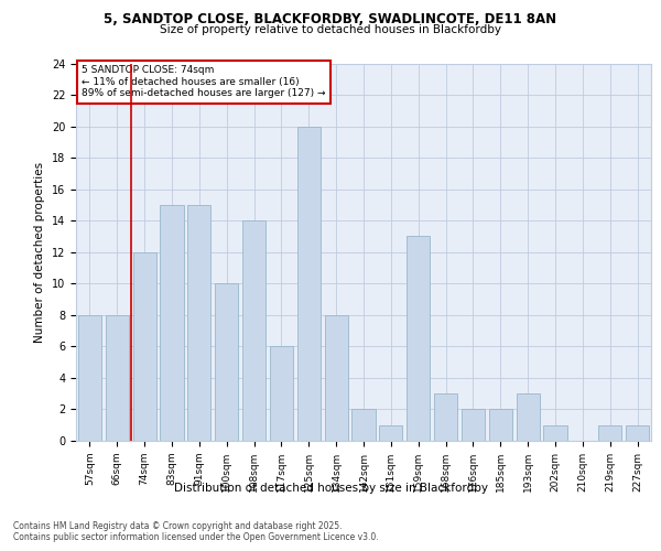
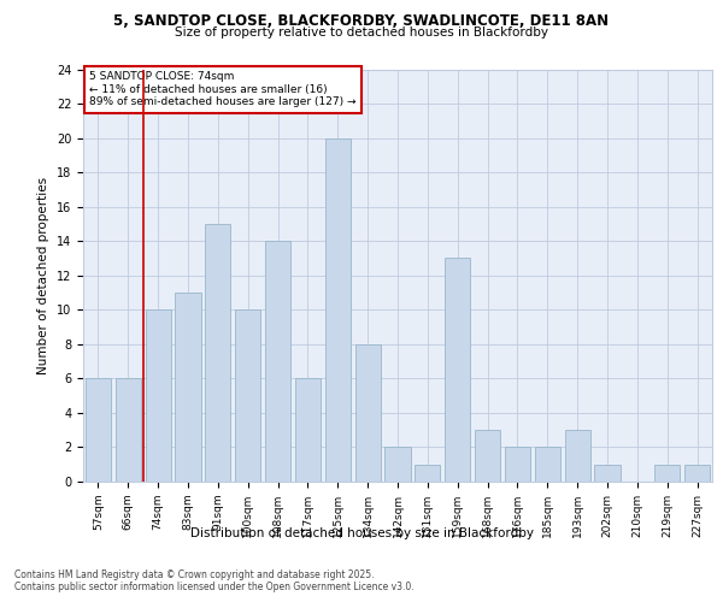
57sqm: 8 -> 6
66sqm: 8 -> 6
74sqm: 12 -> 10
83sqm: 15 -> 11
